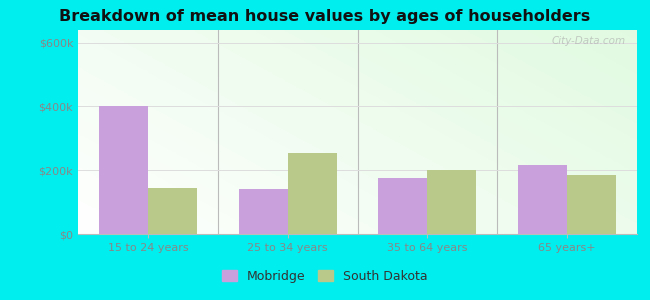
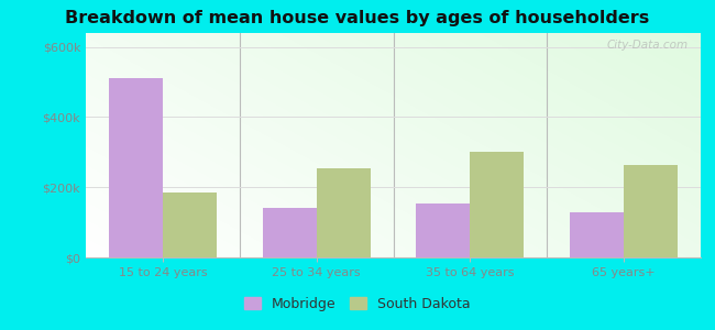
Mobridge/15 to 24 years: $400k -> $510k
South Dakota/15 to 24 years: $145k -> $185k
Mobridge/35 to 64 years: $175k -> $155k
South Dakota/35 to 64 years: $200k -> $300k
Mobridge/65 years+: $215k -> $130k
South Dakota/65 years+: $185k -> $265k
